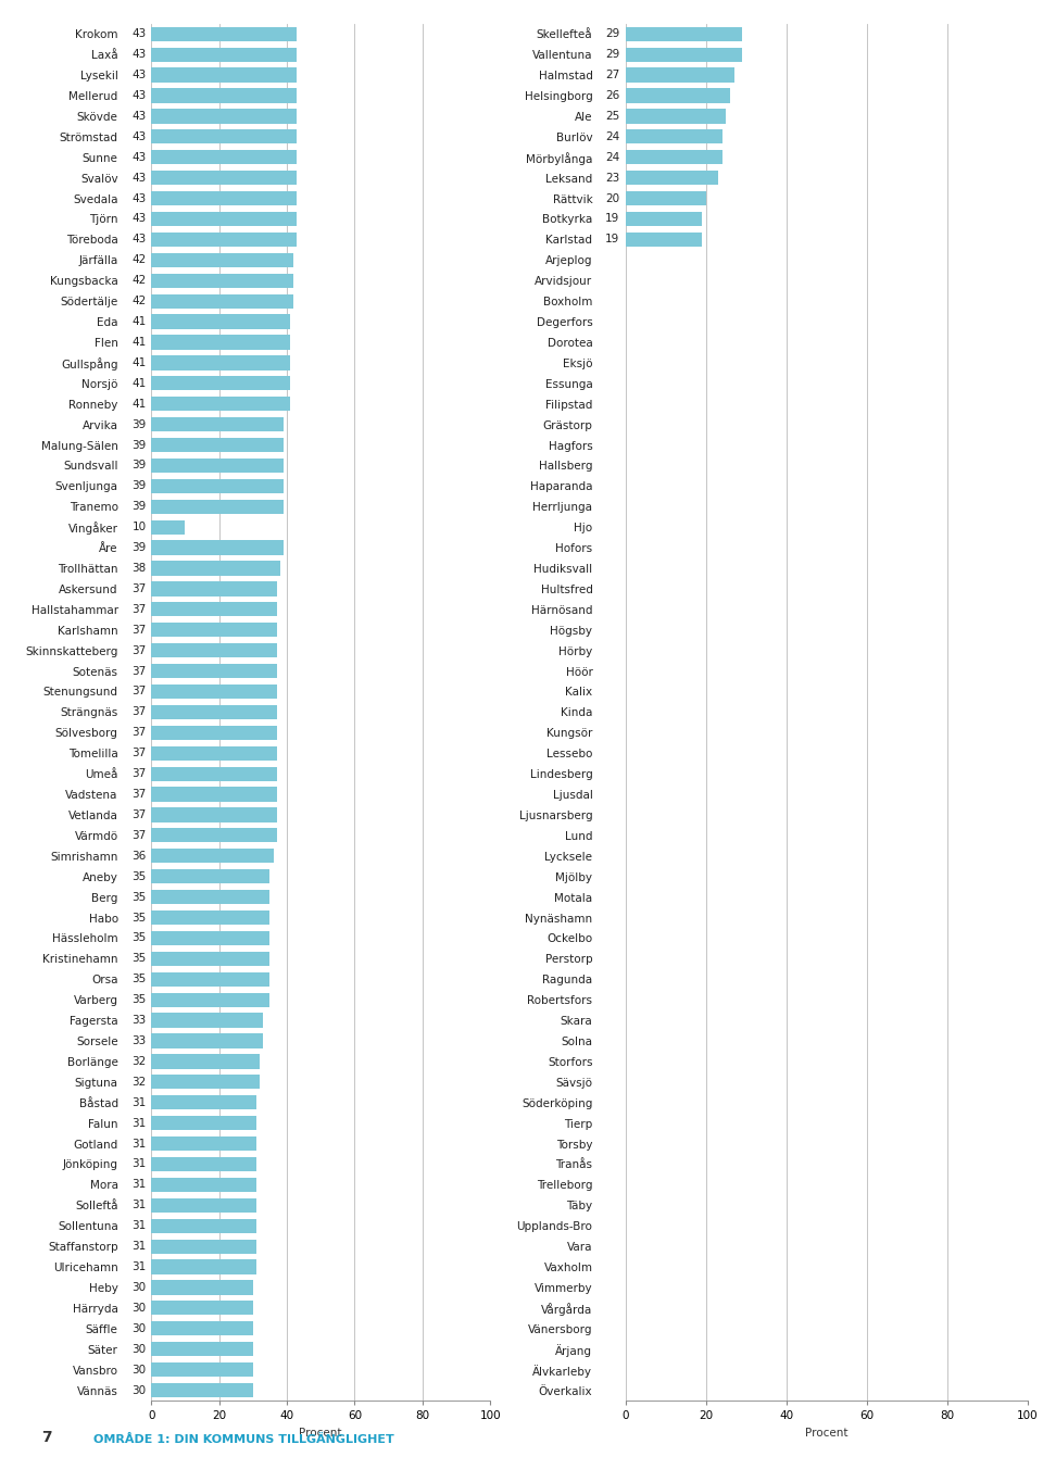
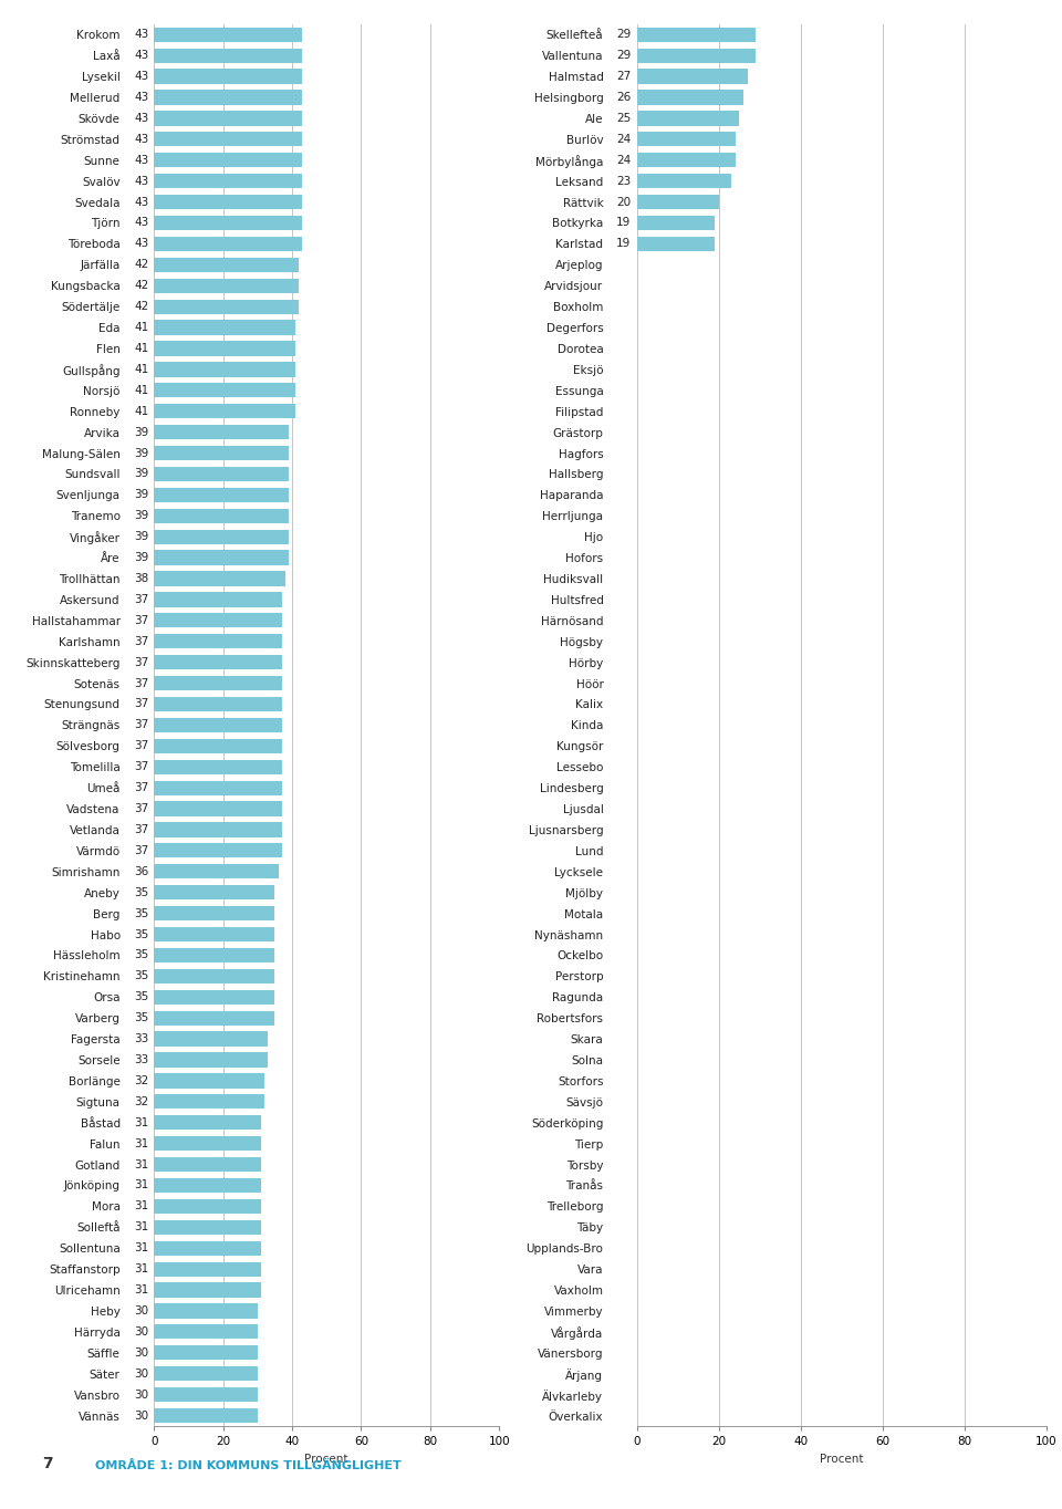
Vingåker: 10 -> 39
